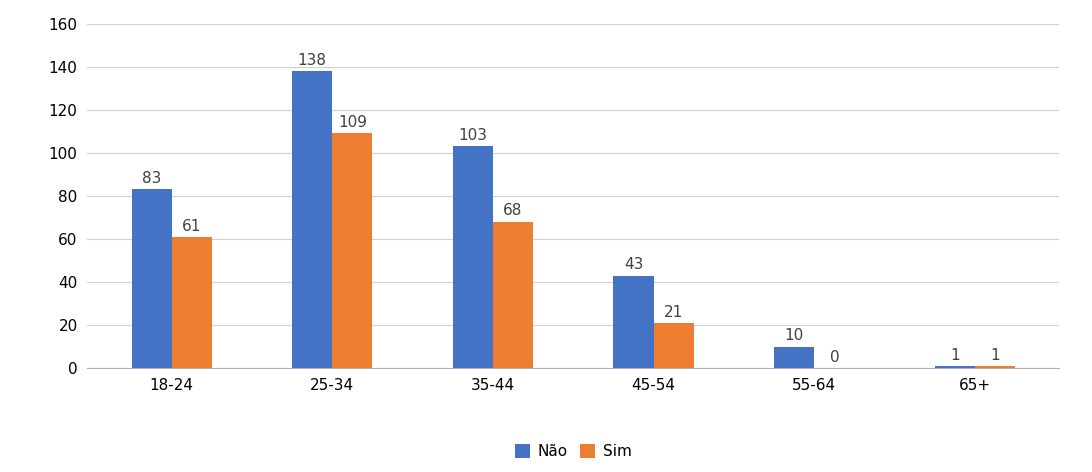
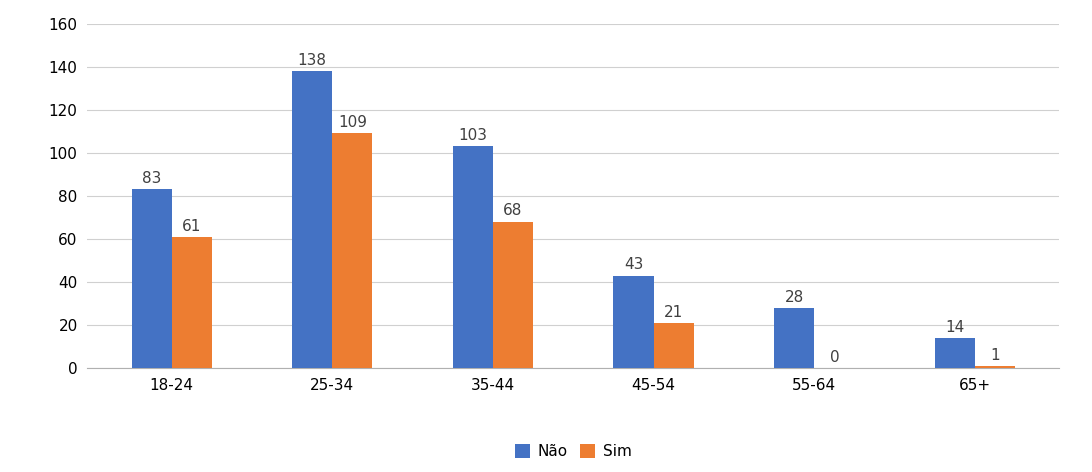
Não/55-64: 10 -> 28
Não/65+: 1 -> 14
